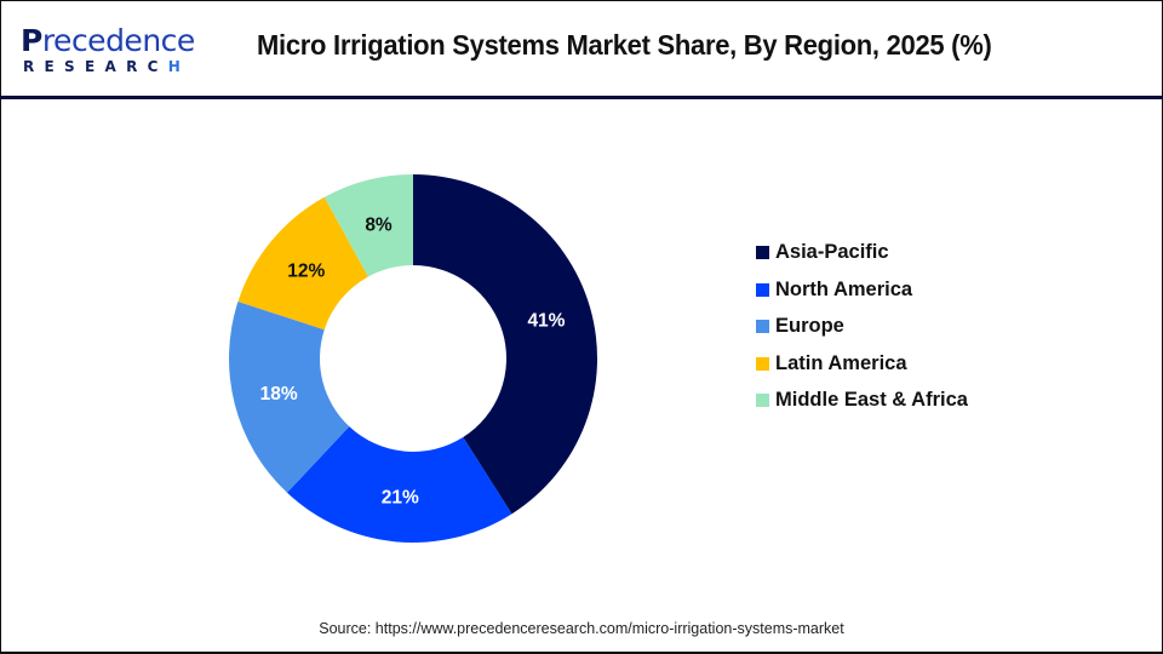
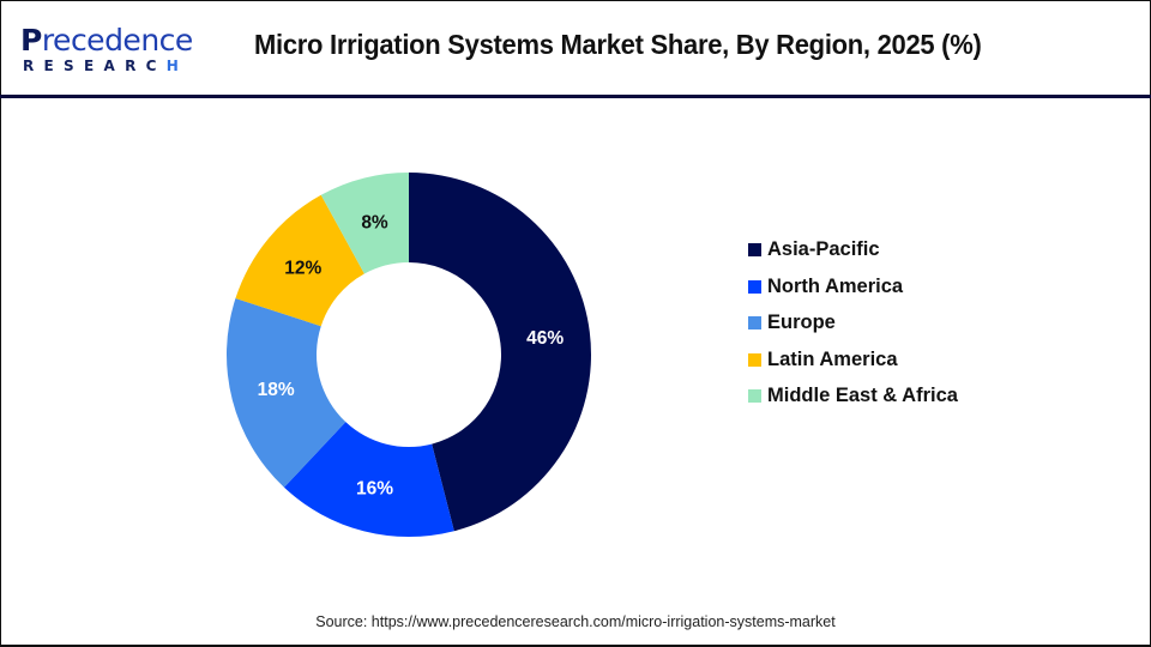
Asia-Pacific: 41% -> 46%
North America: 21% -> 16%
